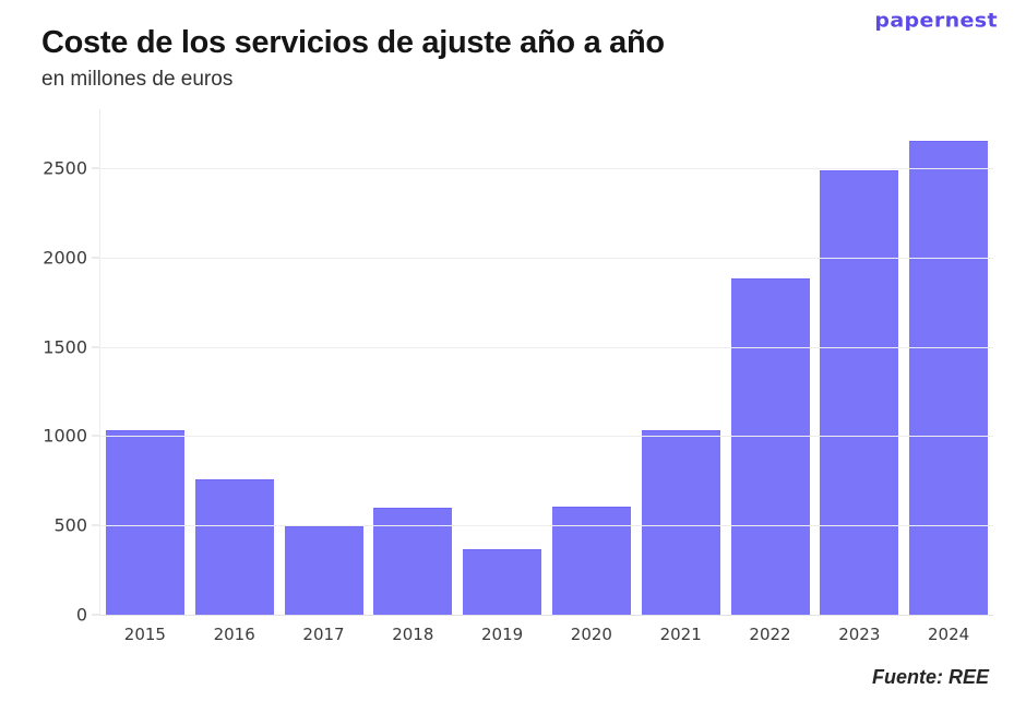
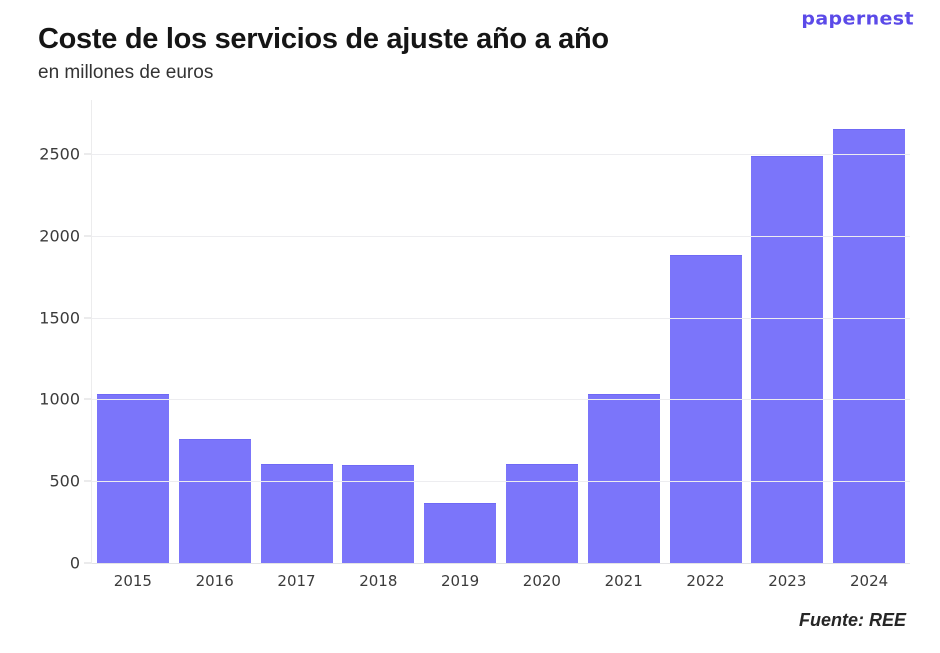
2017: 490 -> 600
